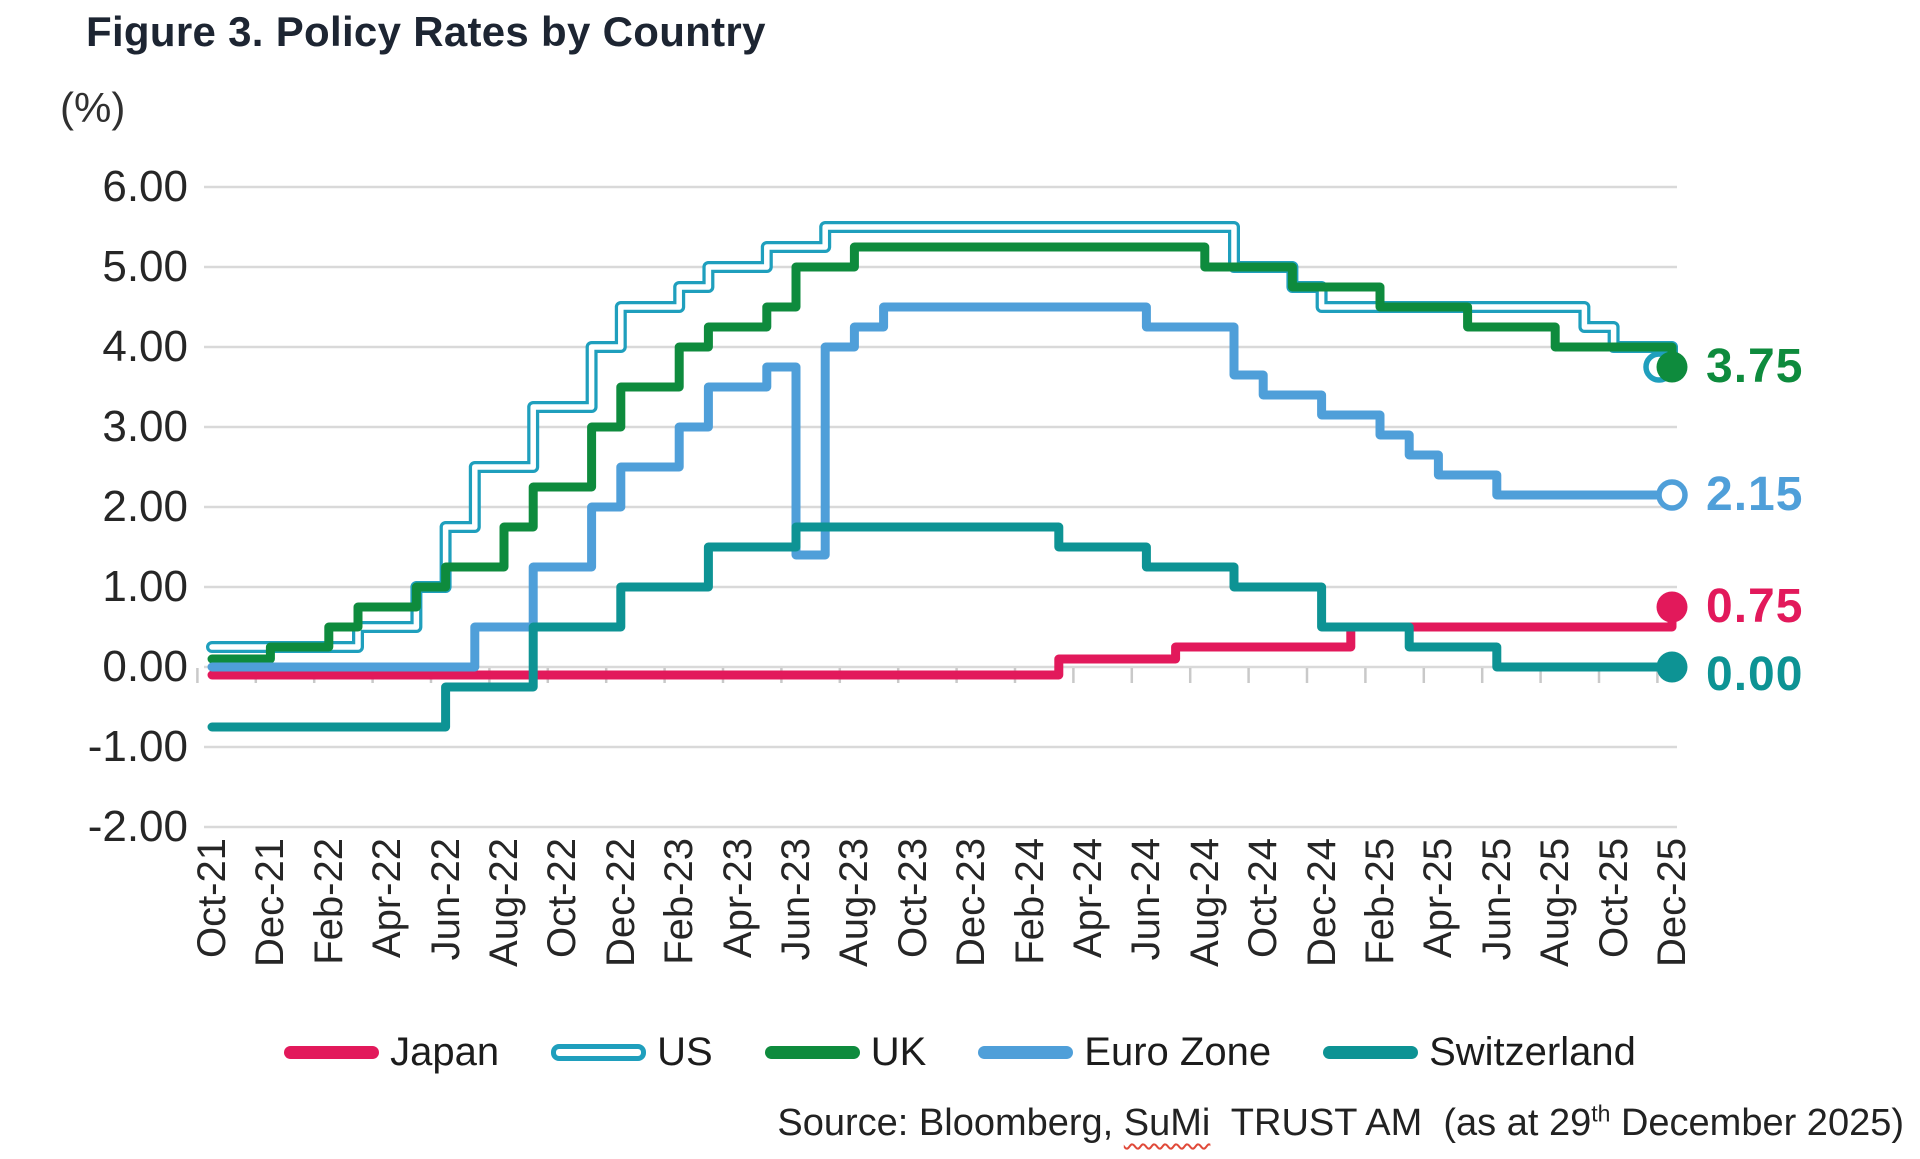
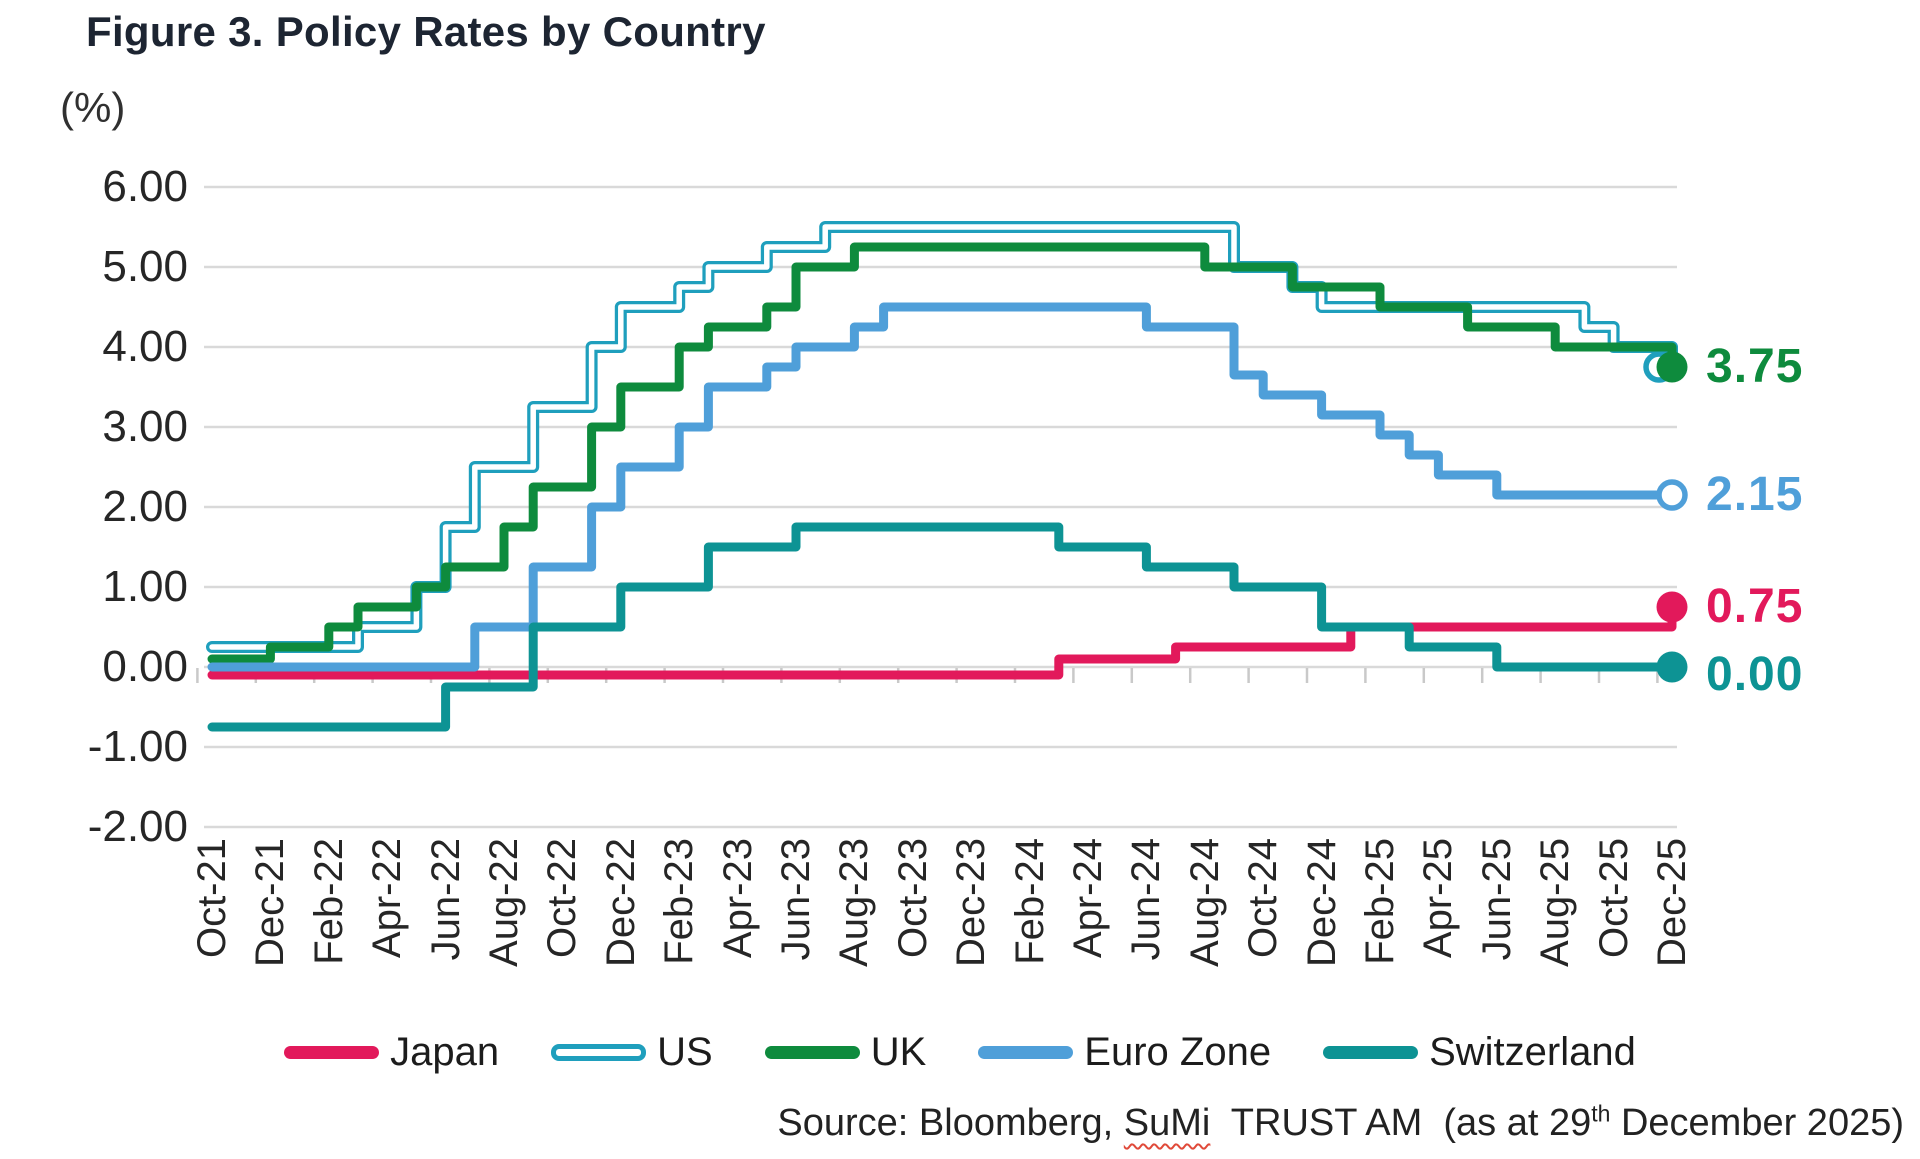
Euro Zone/Jun-23: 1.4 -> 4.0
